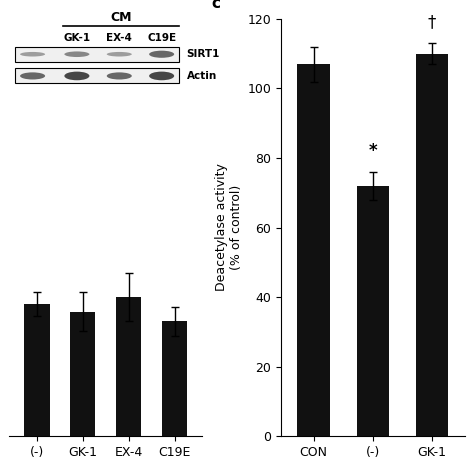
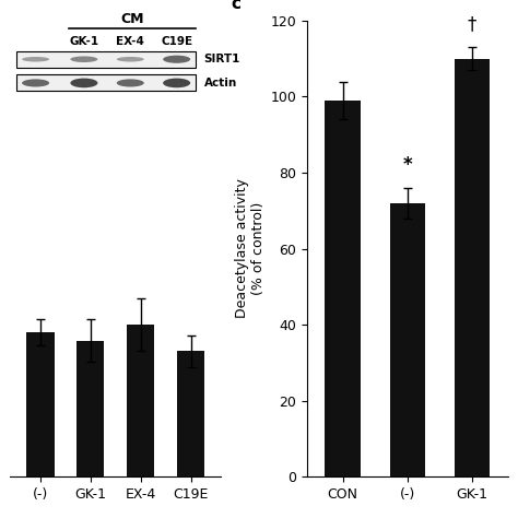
CON: 107 -> 99
